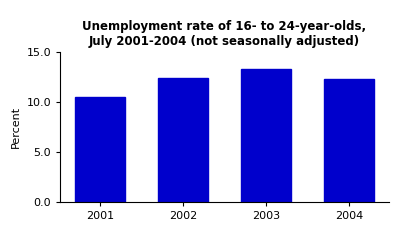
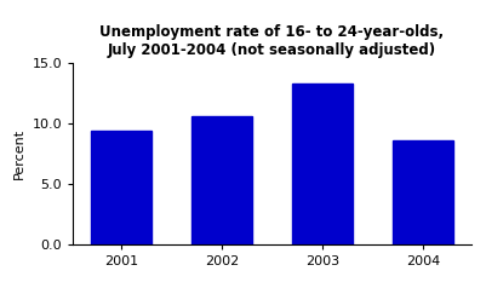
2001: 10.5 -> 9.4
2002: 12.4 -> 10.6
2004: 12.3 -> 8.6
